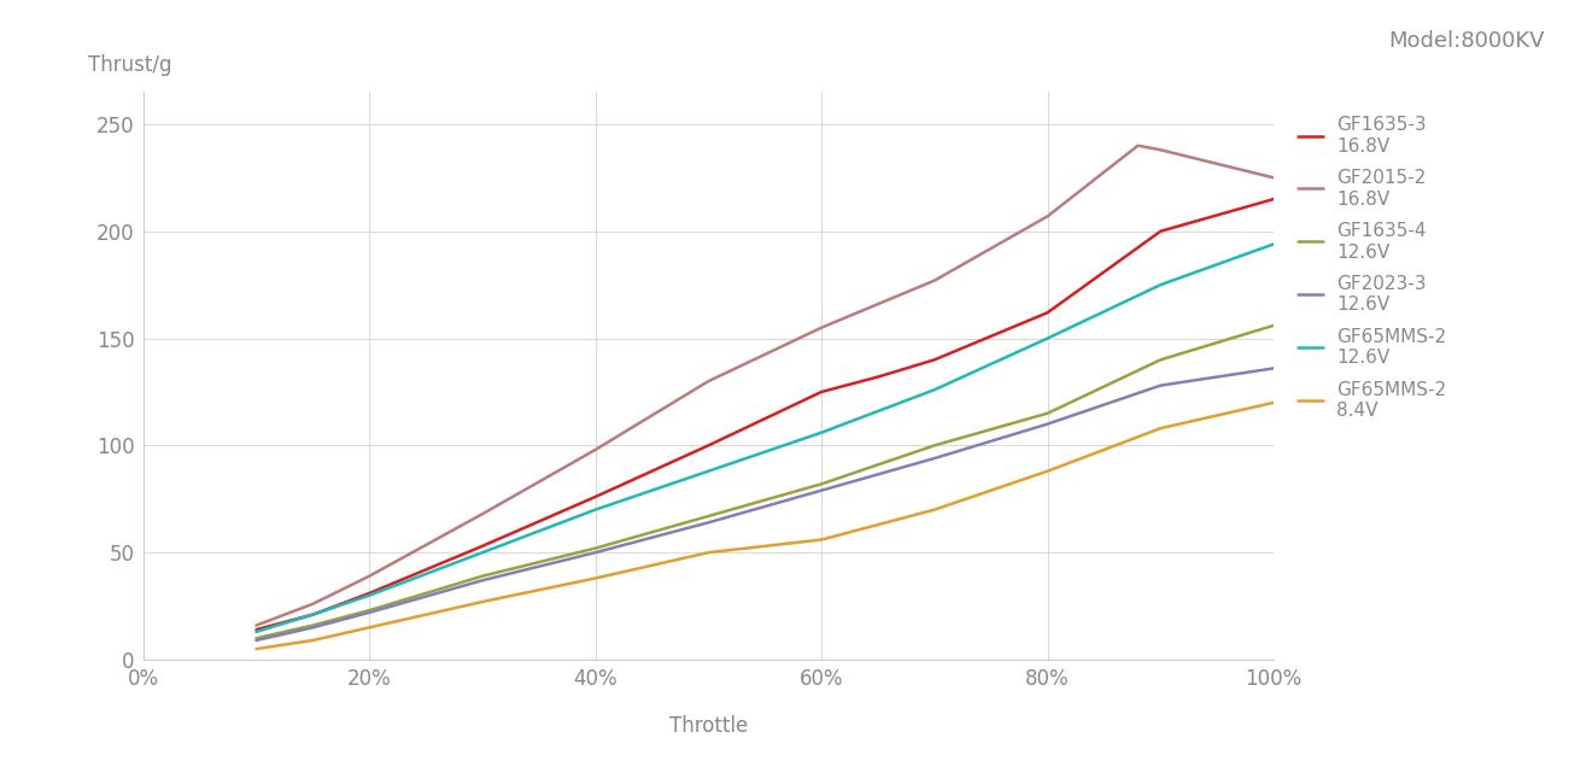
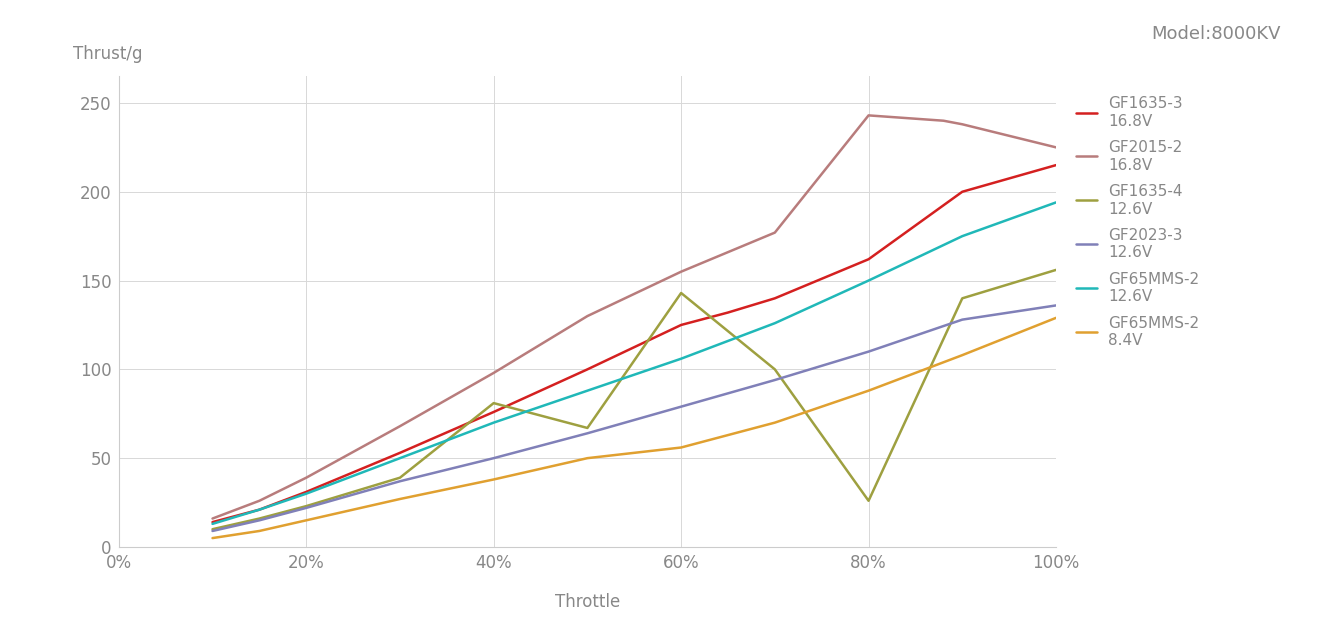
GF1635-4 12.6V/40%: 52 -> 81
GF1635-4 12.6V/60%: 82 -> 143
GF2015-2 16.8V/80%: 207 -> 243
GF1635-4 12.6V/80%: 115 -> 26
GF65MMS-2 8.4V/100%: 120 -> 129
